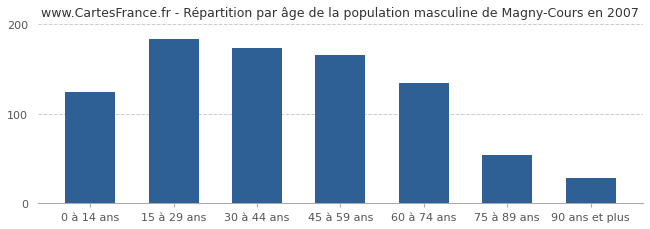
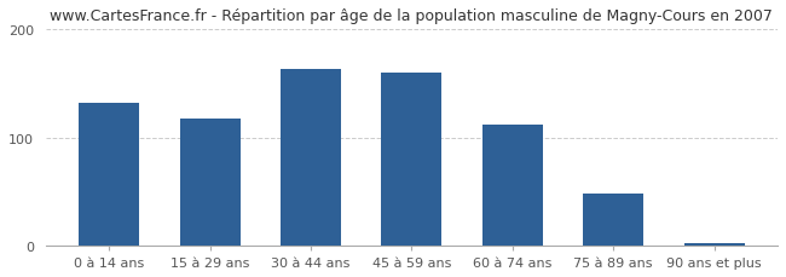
0 à 14 ans: 124 -> 132
15 à 29 ans: 184 -> 118
30 à 44 ans: 174 -> 163
45 à 59 ans: 166 -> 160
60 à 74 ans: 134 -> 112
75 à 89 ans: 54 -> 48
90 ans et plus: 28 -> 2
